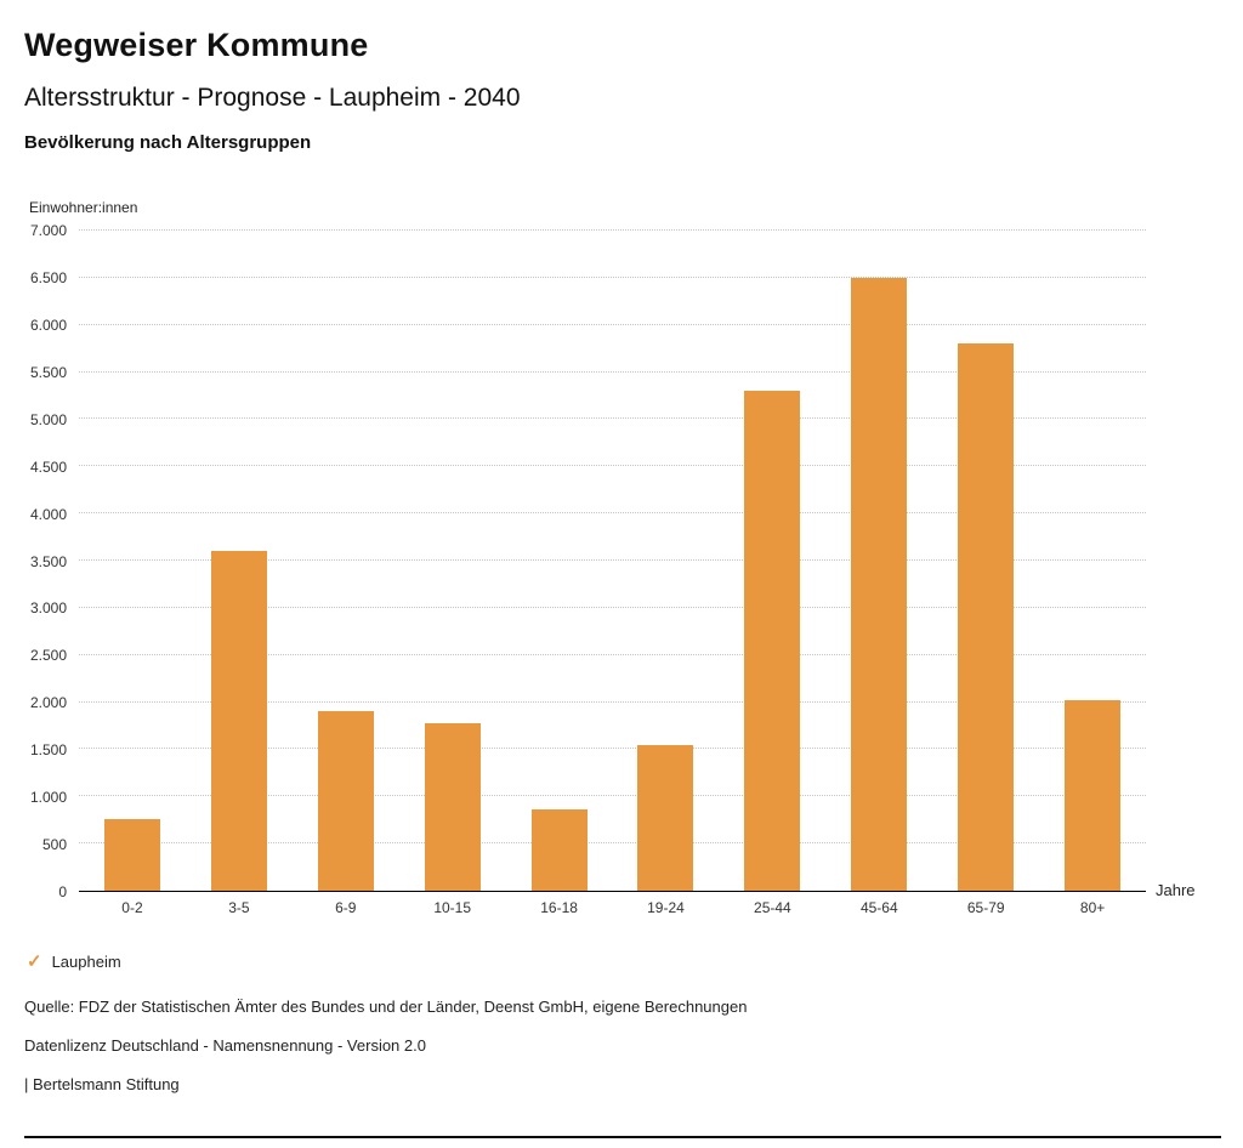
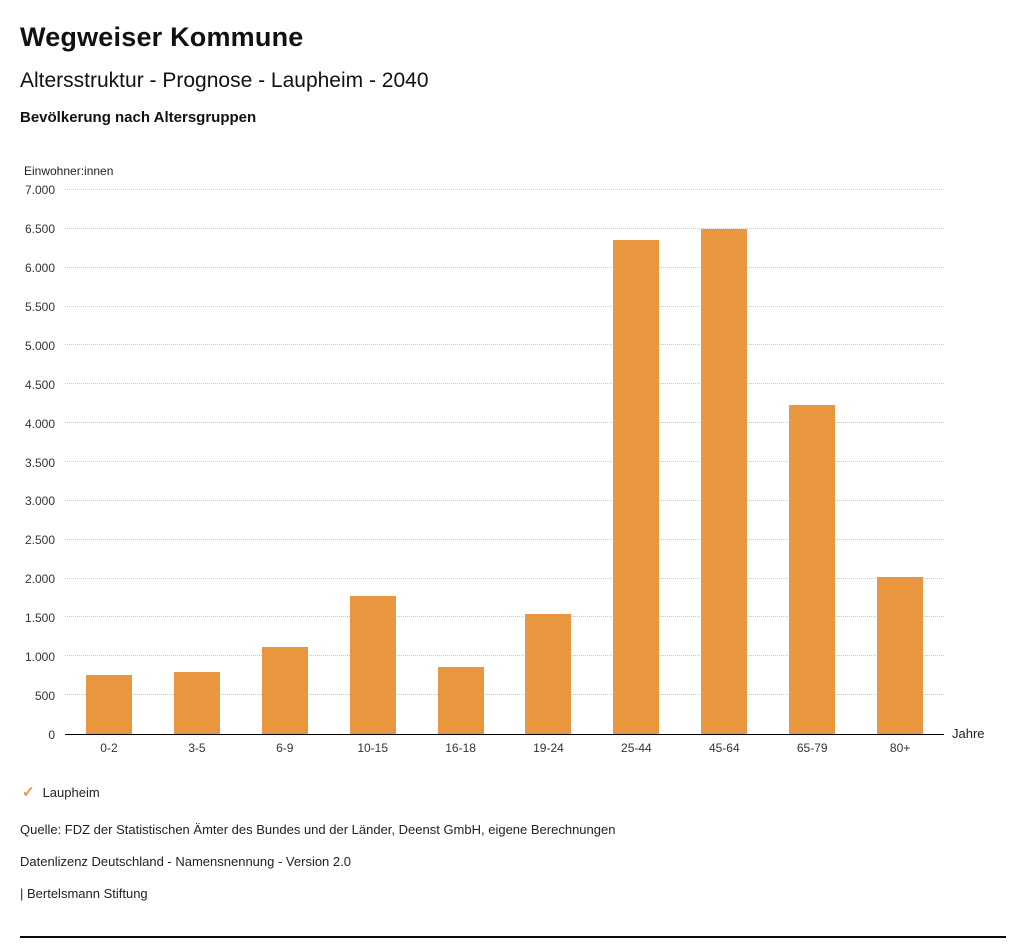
3-5: 3600 -> 800
6-9: 1900 -> 1100
25-44: 5300 -> 6400
65-79: 5800 -> 4200
